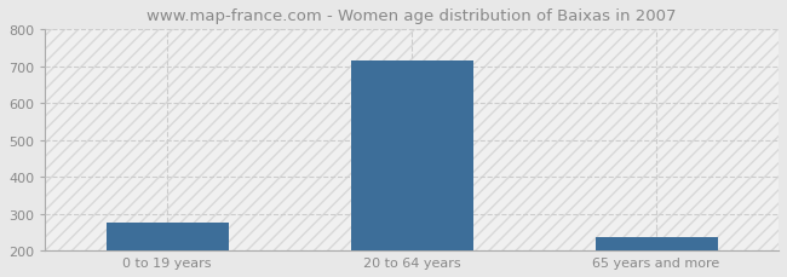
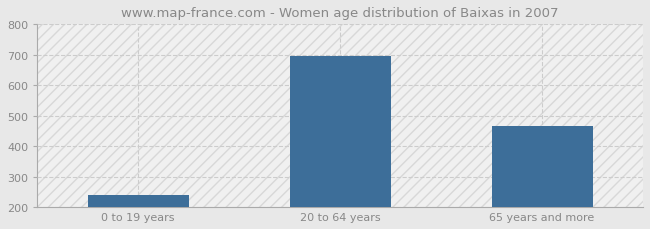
0 to 19 years: 275 -> 240
20 to 64 years: 715 -> 695
65 years and more: 237 -> 465
